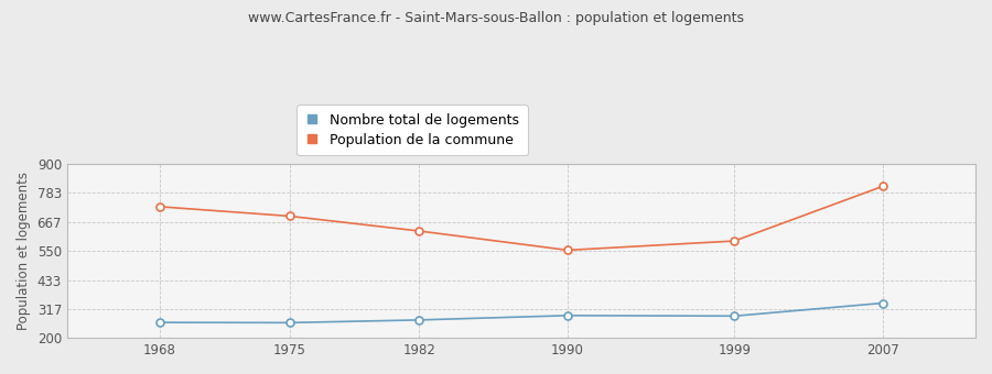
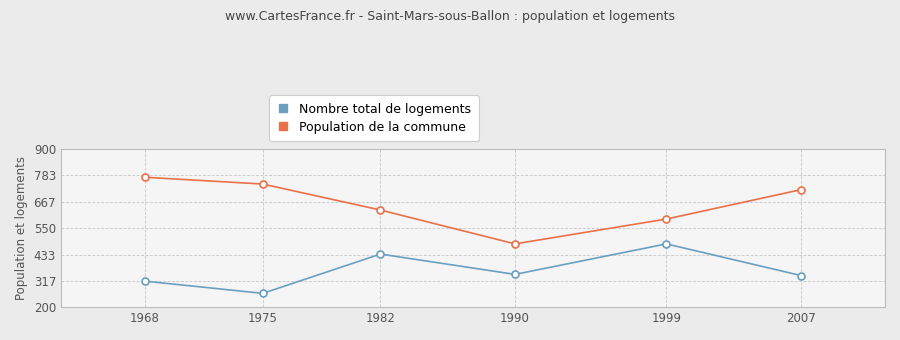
Nombre total de logements/1968: 262 -> 315
Population de la commune/1968: 728 -> 775
Population de la commune/1975: 690 -> 745
Nombre total de logements/1982: 272 -> 435
Nombre total de logements/1990: 290 -> 345
Population de la commune/1990: 553 -> 480
Nombre total de logements/1999: 288 -> 480
Population de la commune/2007: 810 -> 720
